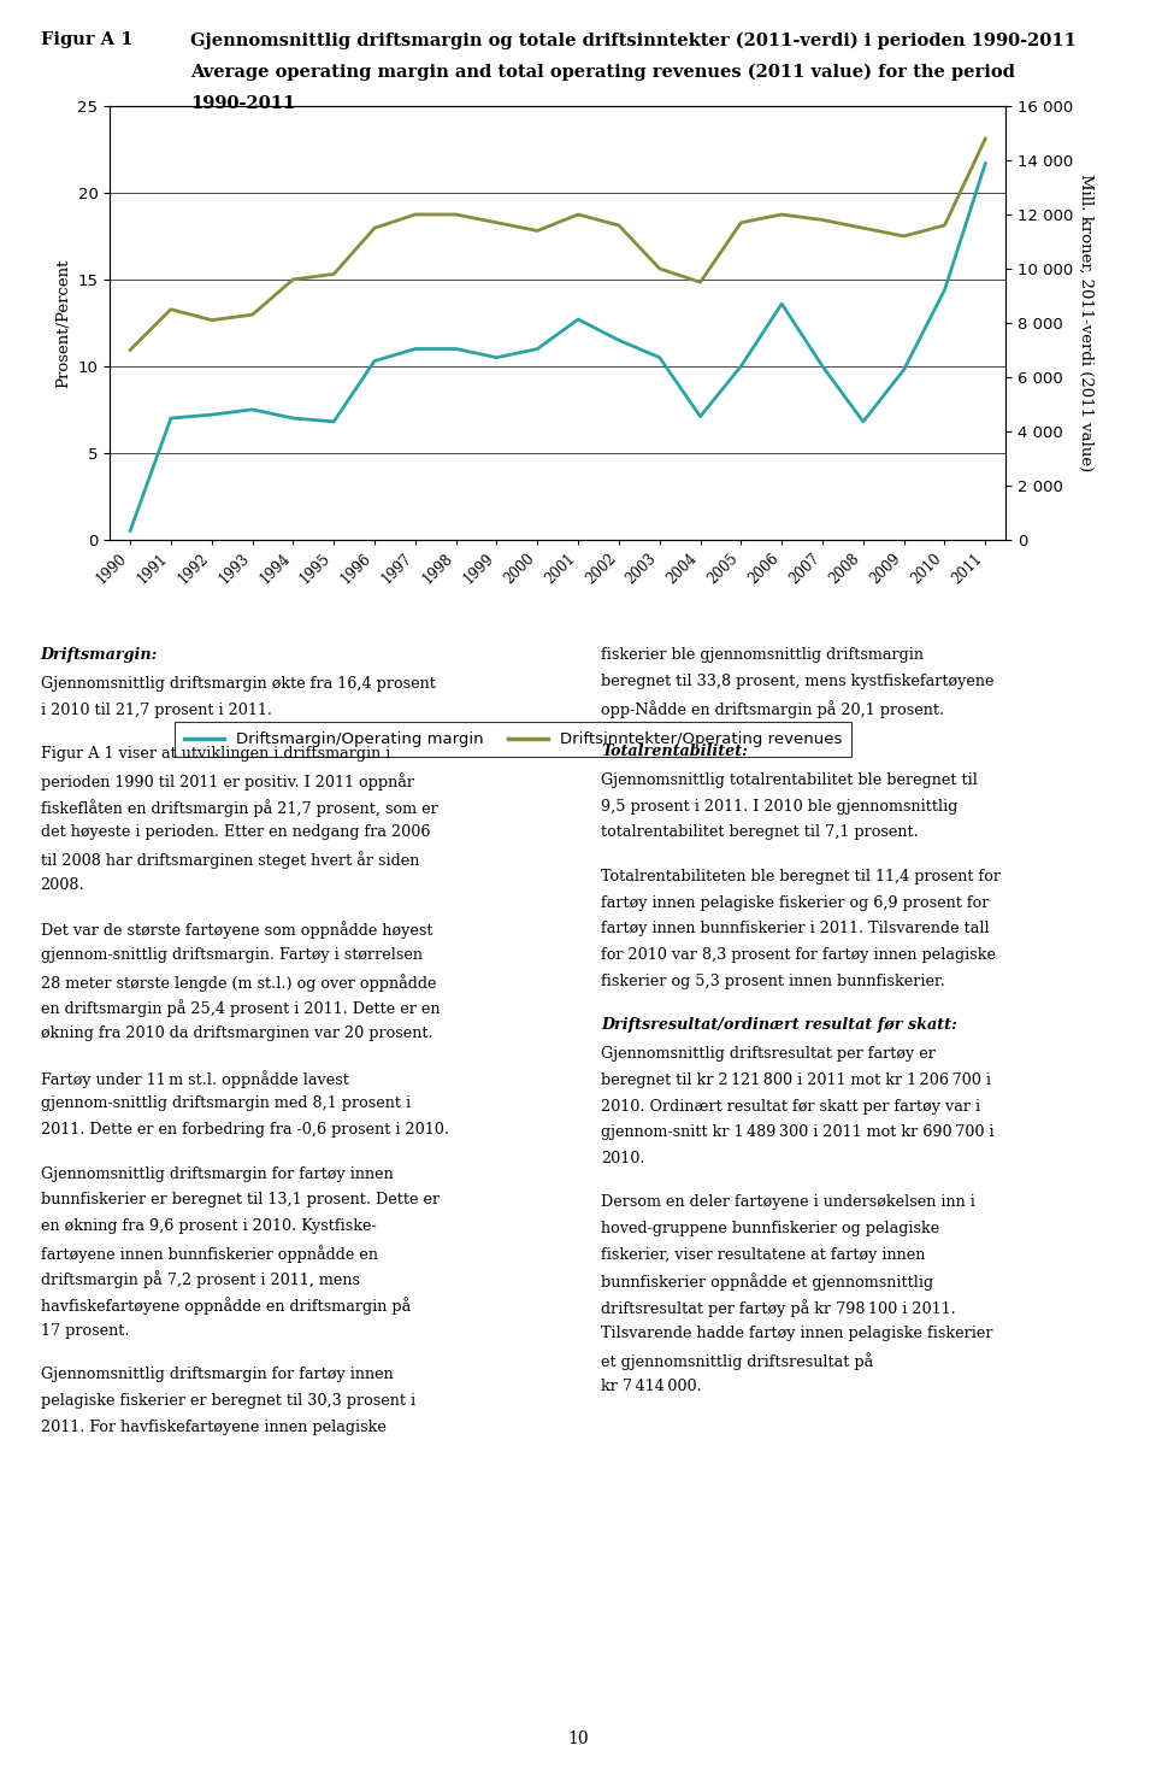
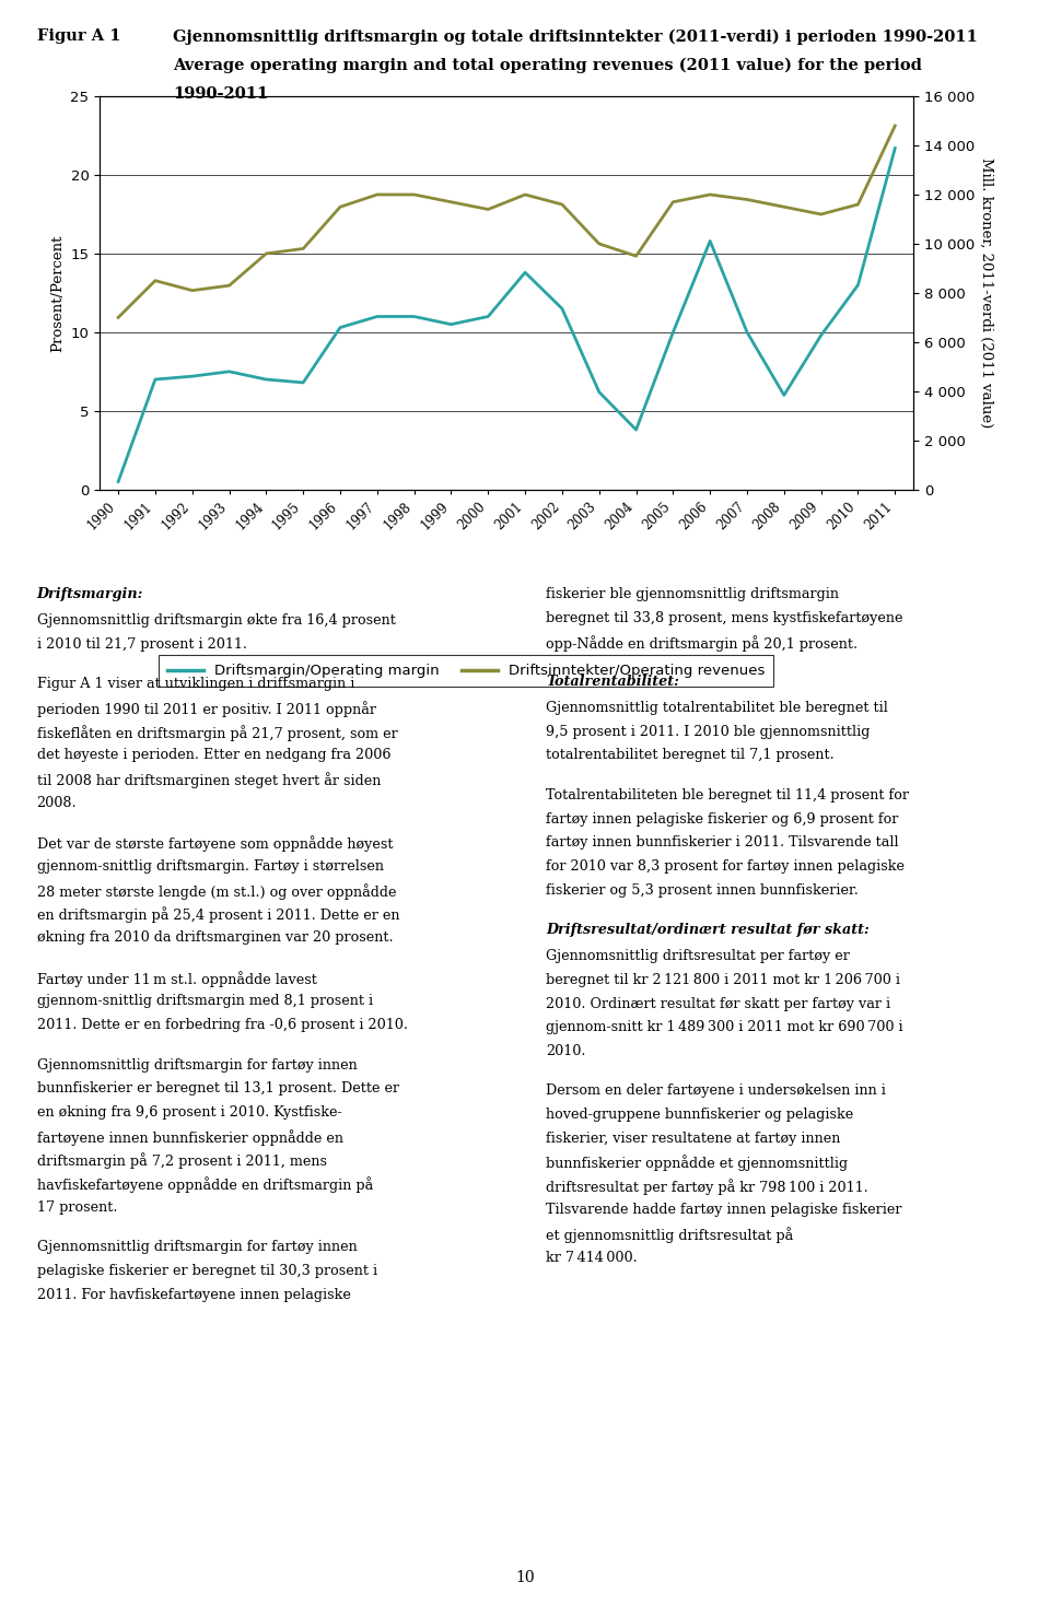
Driftsmargin/Operating margin/2001: 12.7 -> 13.8
Driftsmargin/Operating margin/2003: 10.5 -> 6.2
Driftsmargin/Operating margin/2004: 7.1 -> 3.8
Driftsmargin/Operating margin/2006: 13.6 -> 15.8
Driftsmargin/Operating margin/2008: 6.8 -> 6.0
Driftsmargin/Operating margin/2010: 14.4 -> 13.0
